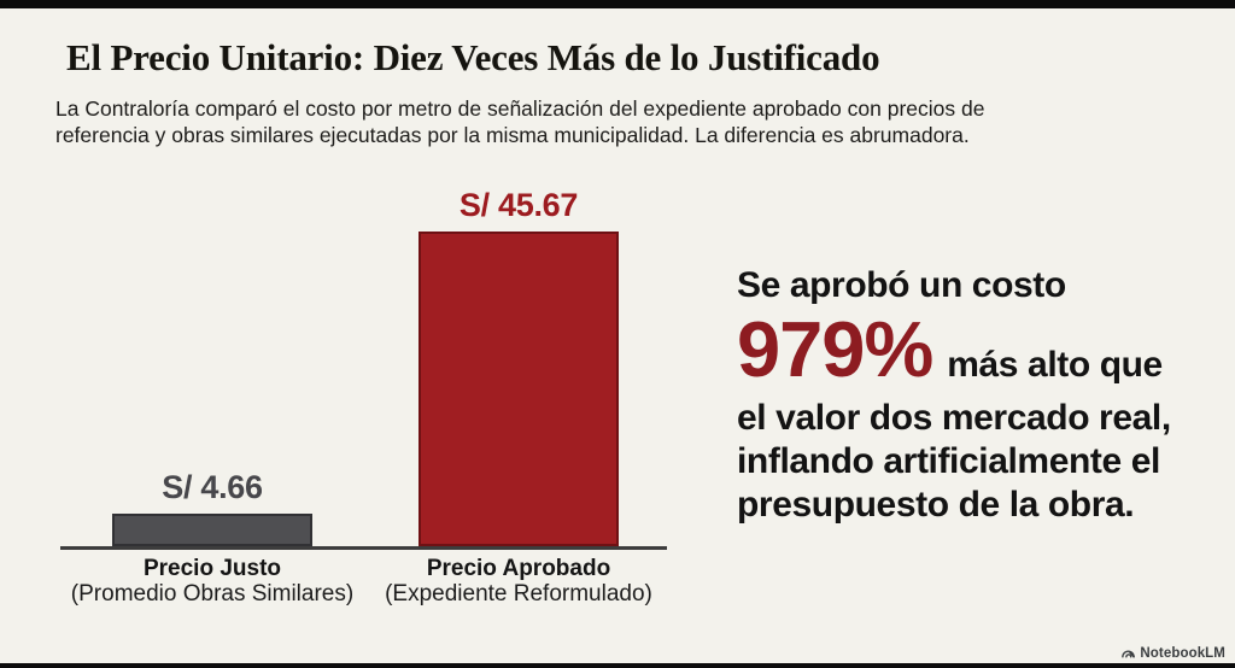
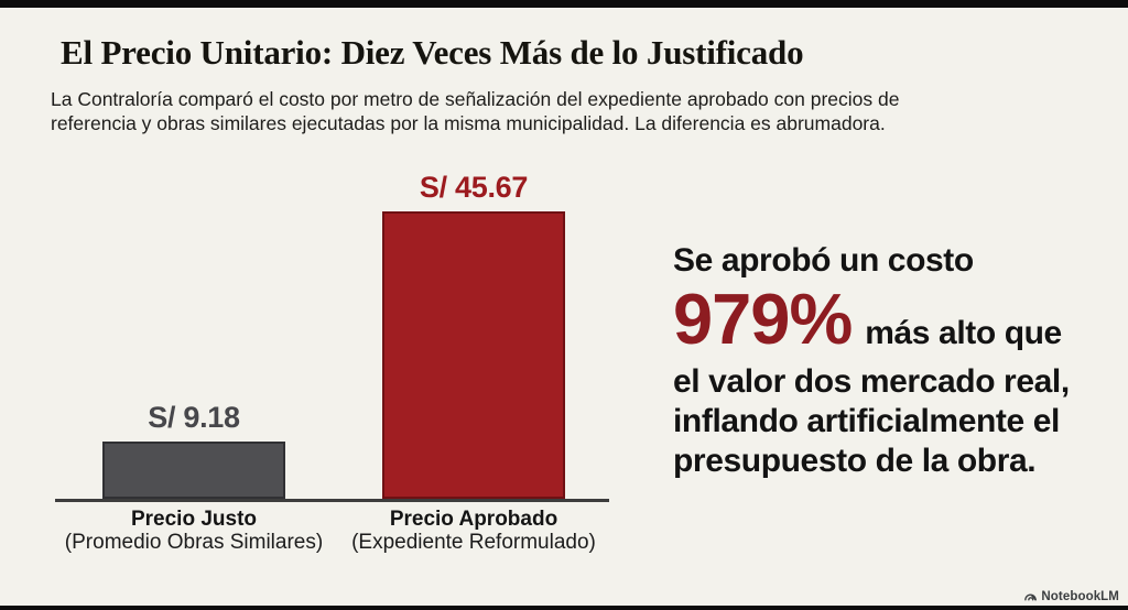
Precio Justo: 4.66 -> 9.18
